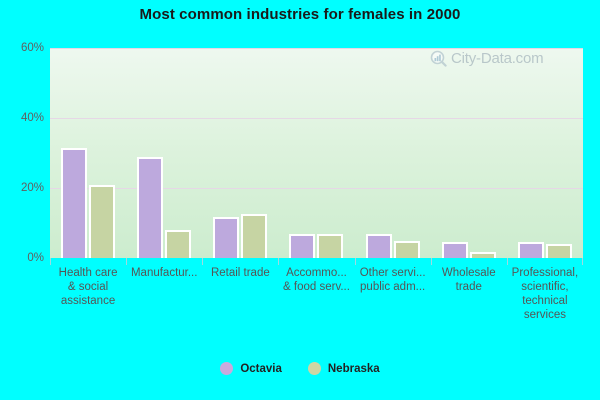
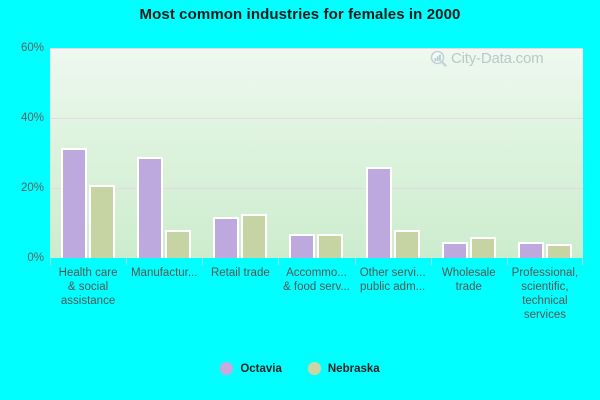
Octavia/Other servi... public adm...: 7% -> 26%
Nebraska/Other servi... public adm...: 5% -> 8%
Nebraska/Wholesale trade: 2% -> 6%
